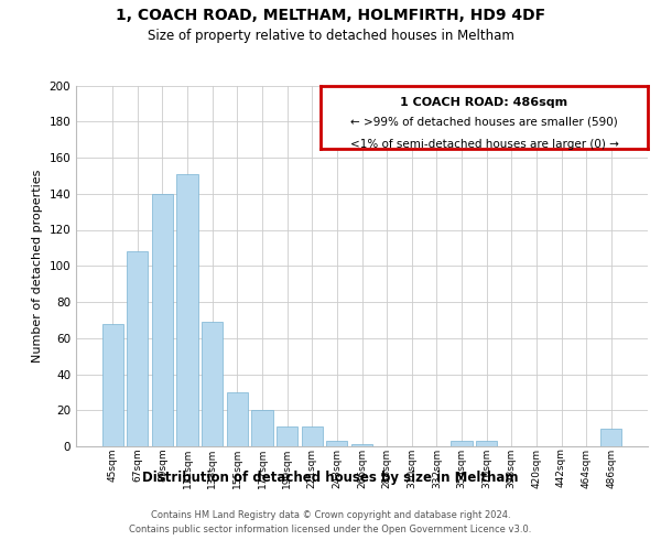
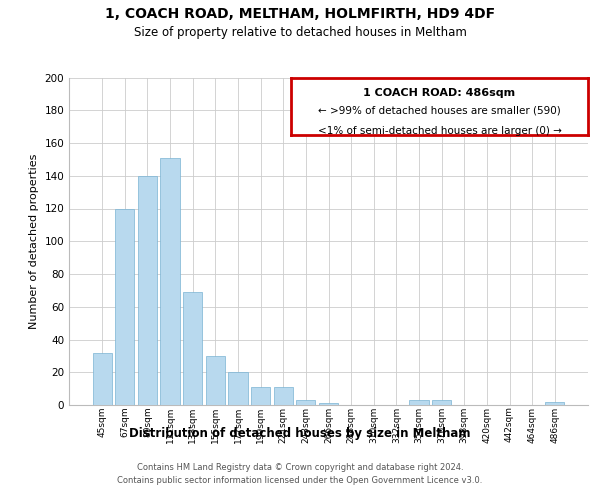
45sqm: 68 -> 32
67sqm: 108 -> 120
486sqm: 10 -> 2
